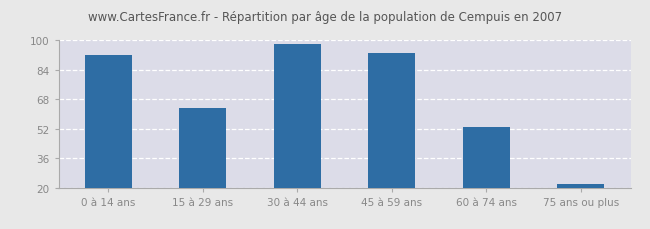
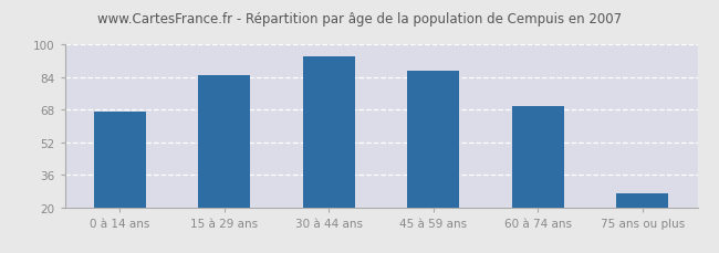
0 à 14 ans: 92 -> 67
15 à 29 ans: 63 -> 85
30 à 44 ans: 98 -> 94
45 à 59 ans: 93 -> 87
60 à 74 ans: 53 -> 70
75 ans ou plus: 22 -> 27
